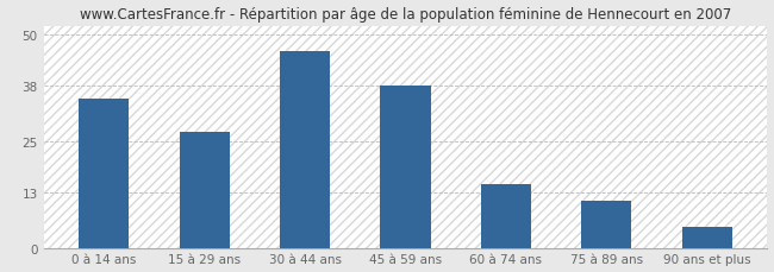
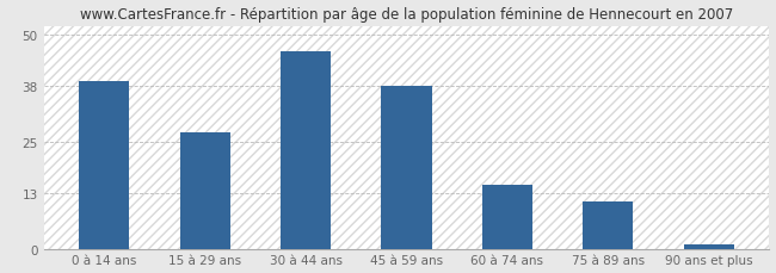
0 à 14 ans: 35 -> 39
90 ans et plus: 5 -> 1
